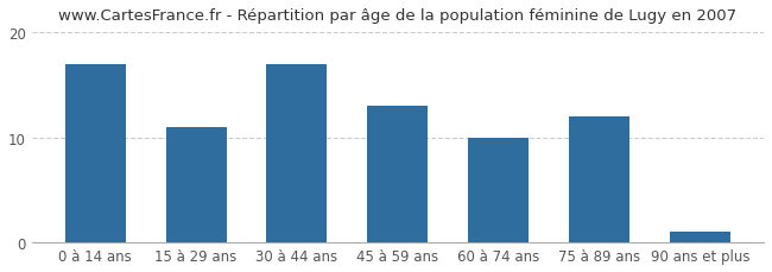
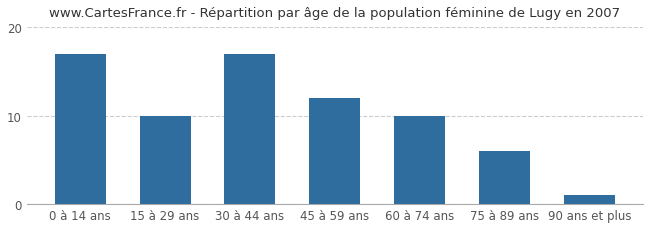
15 à 29 ans: 11 -> 10
45 à 59 ans: 13 -> 12
75 à 89 ans: 12 -> 6
